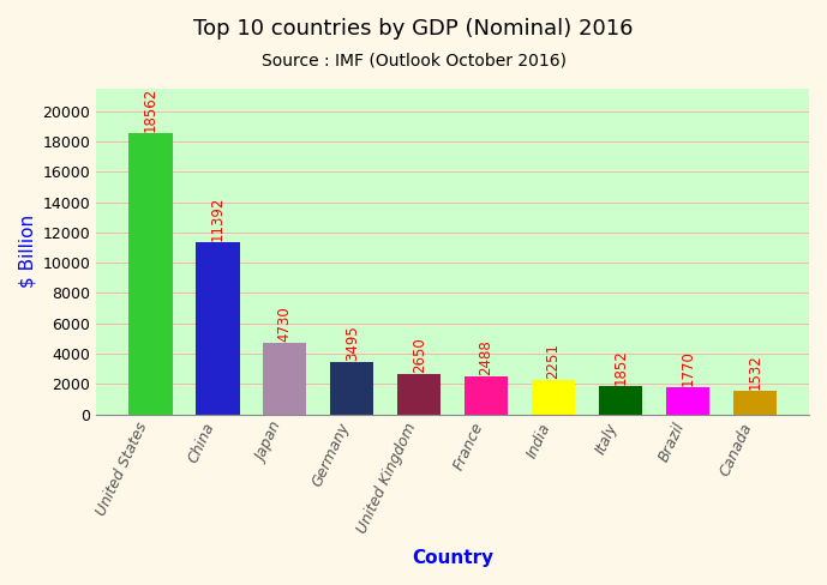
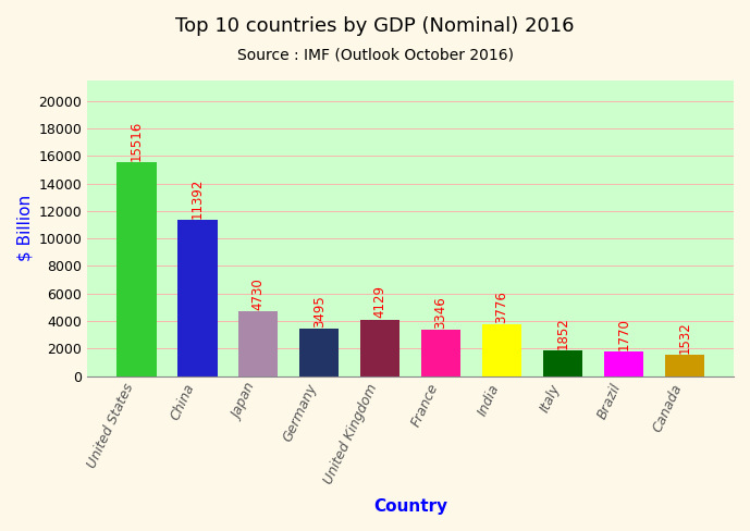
United States: 18562 -> 15516
United Kingdom: 2650 -> 4129
France: 2488 -> 3346
India: 2251 -> 3776
